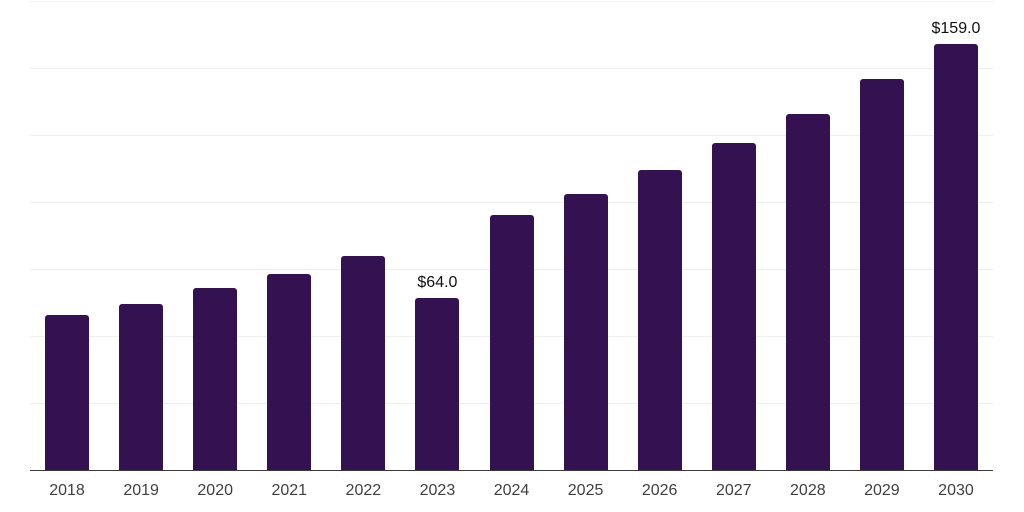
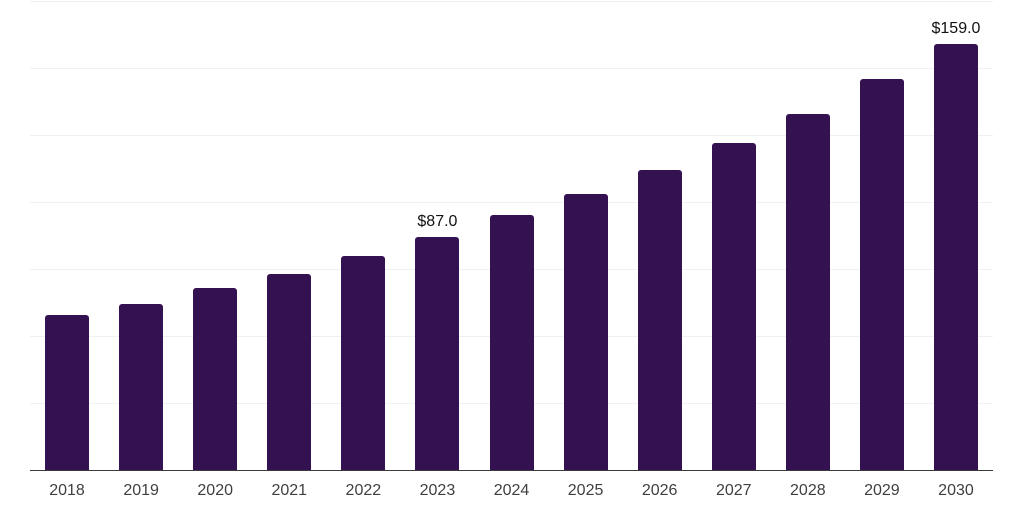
2023: $64.0 -> $87.0
